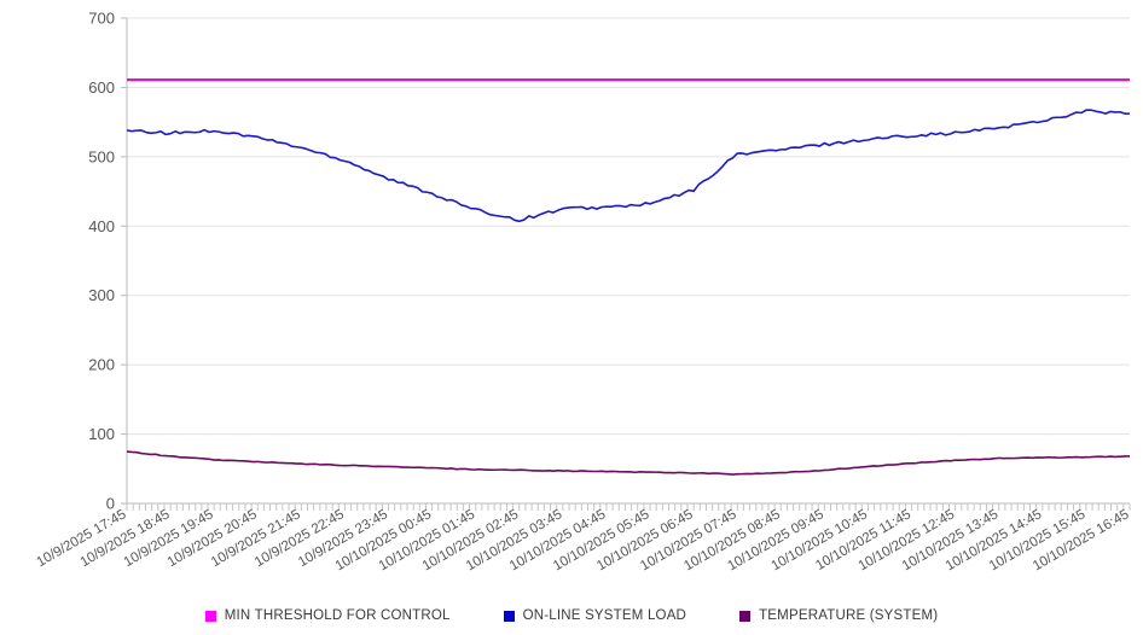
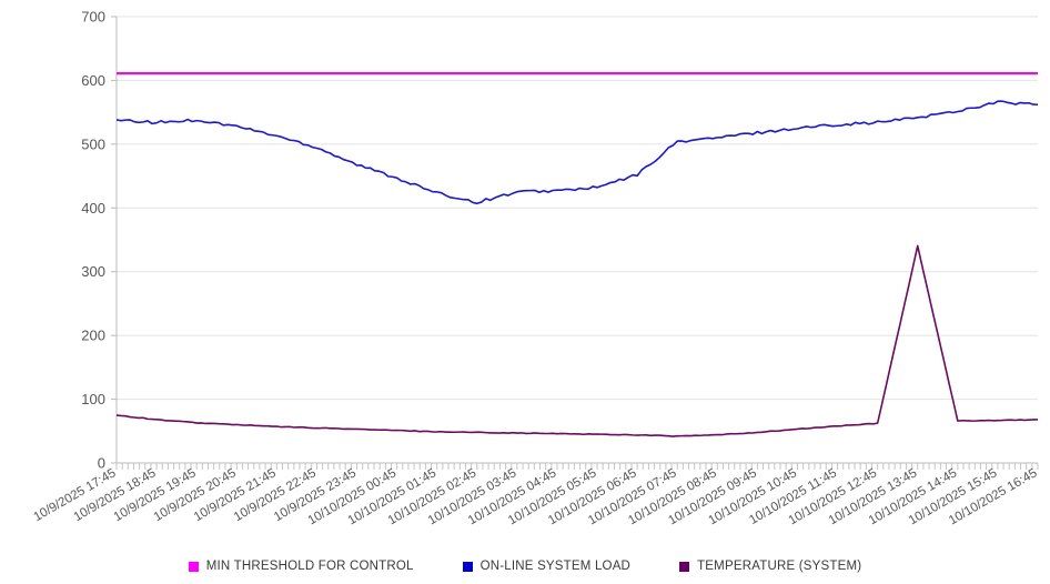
TEMPERATURE (SYSTEM)/10/10/2025 13:45: 60 -> 340
